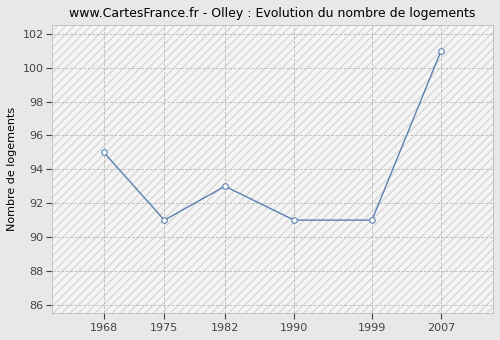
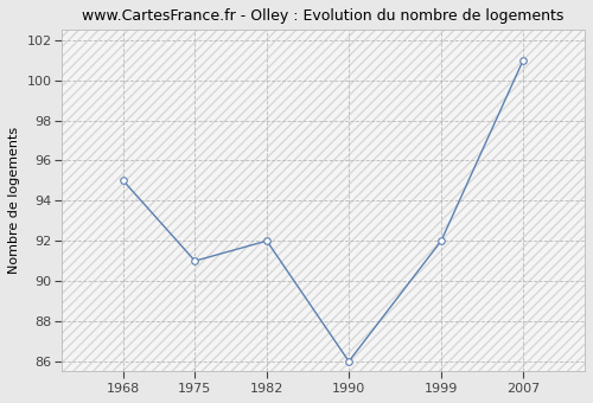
1982: 93 -> 92
1990: 91 -> 86
1999: 91 -> 92
